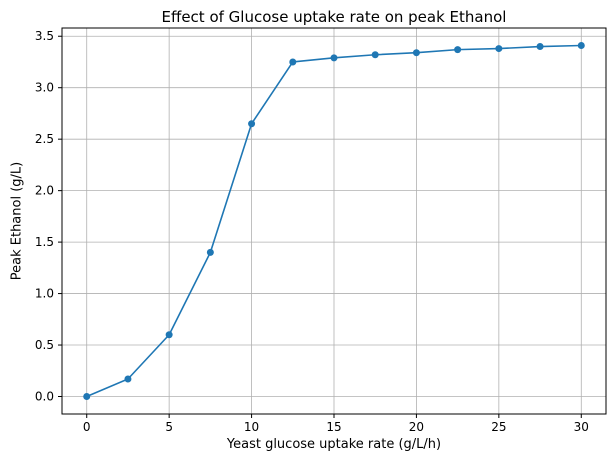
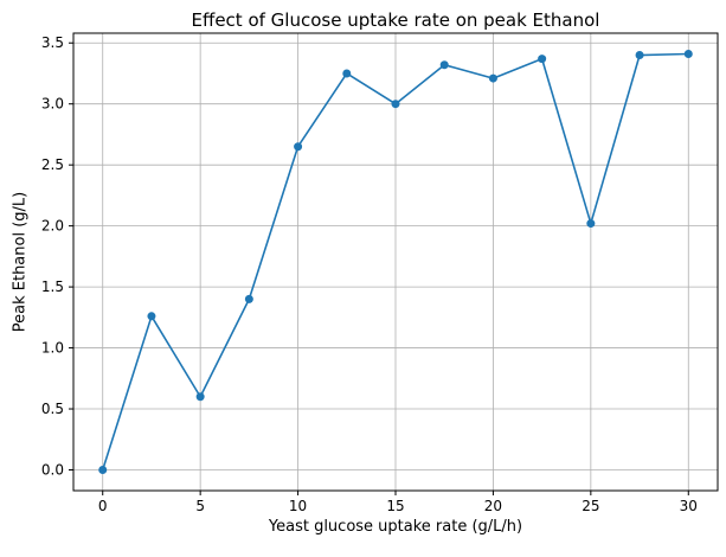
2.5: 0.17 -> 1.26
15: 3.29 -> 3.00
20: 3.34 -> 3.21
25: 3.38 -> 2.02
